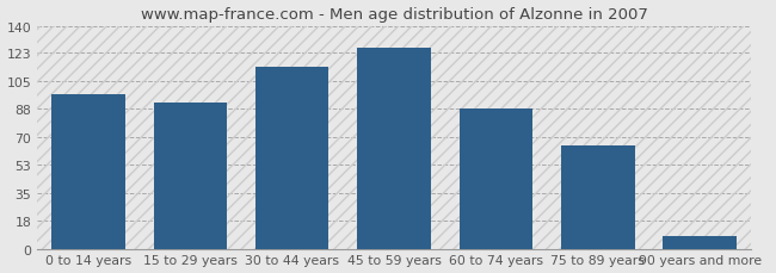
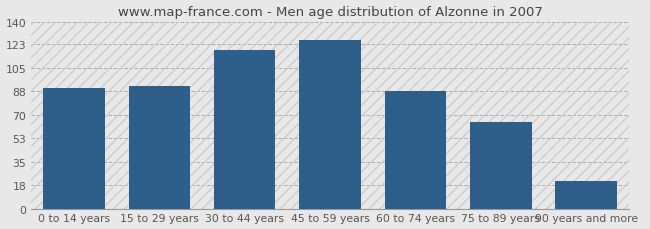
0 to 14 years: 97 -> 90
30 to 44 years: 114 -> 119
90 years and more: 8 -> 21
